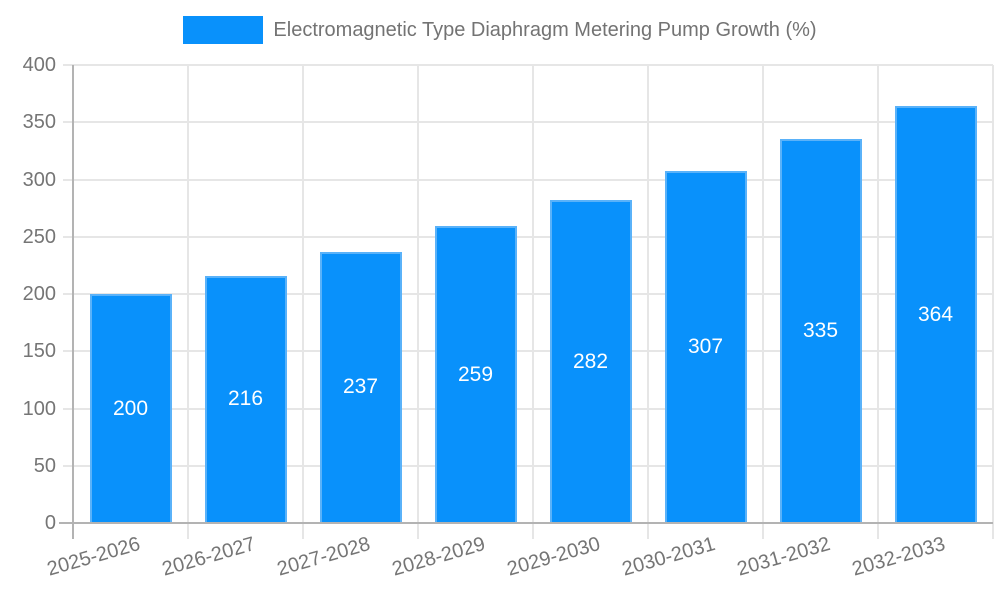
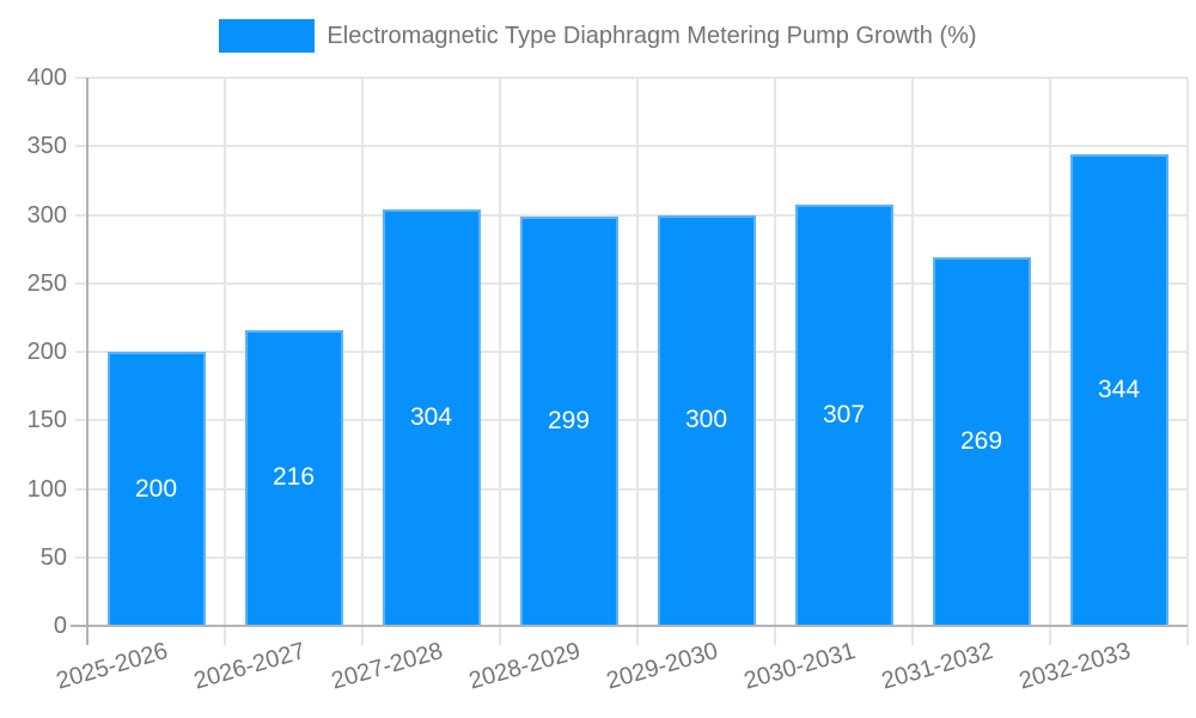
2027-2028: 237 -> 304
2028-2029: 259 -> 299
2029-2030: 282 -> 300
2031-2032: 335 -> 269
2032-2033: 364 -> 344
